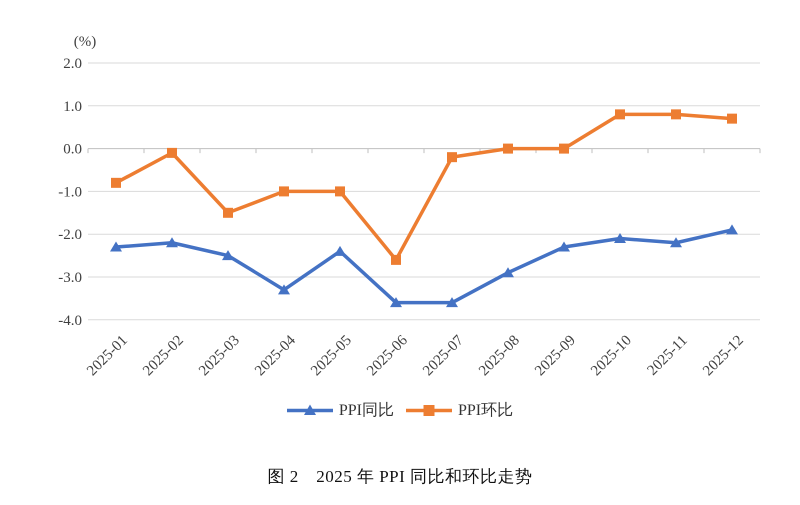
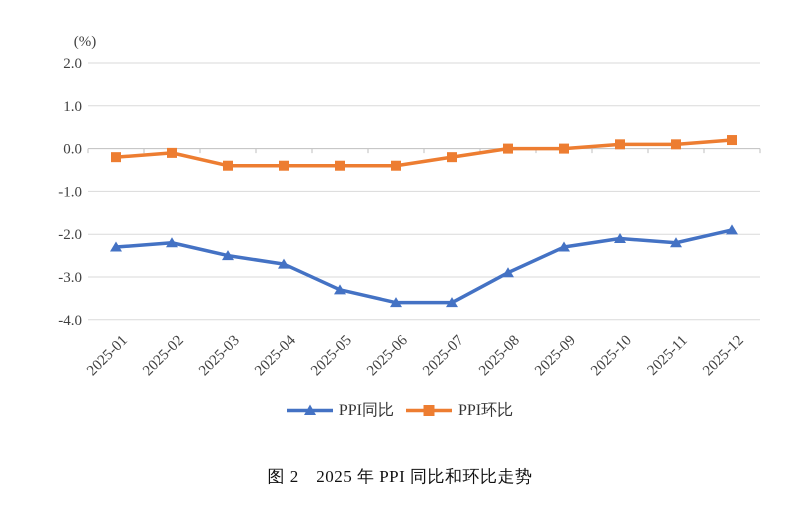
PPI环比/2025-01: -0.8 -> -0.2
PPI环比/2025-03: -1.5 -> -0.4
PPI同比/2025-04: -3.3 -> -2.7
PPI环比/2025-04: -1.0 -> -0.4
PPI同比/2025-05: -2.4 -> -3.3
PPI环比/2025-05: -1.0 -> -0.4
PPI环比/2025-06: -2.6 -> -0.4
PPI环比/2025-10: 0.8 -> 0.1
PPI环比/2025-11: 0.8 -> 0.1
PPI环比/2025-12: 0.7 -> 0.2
